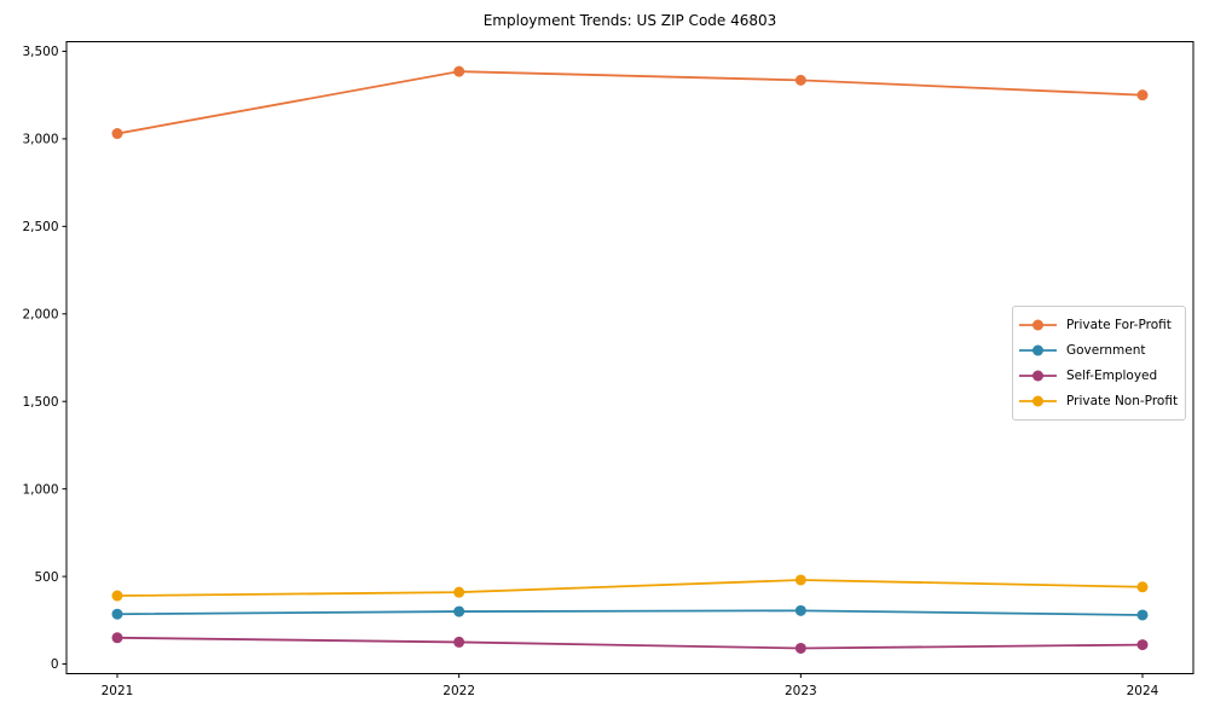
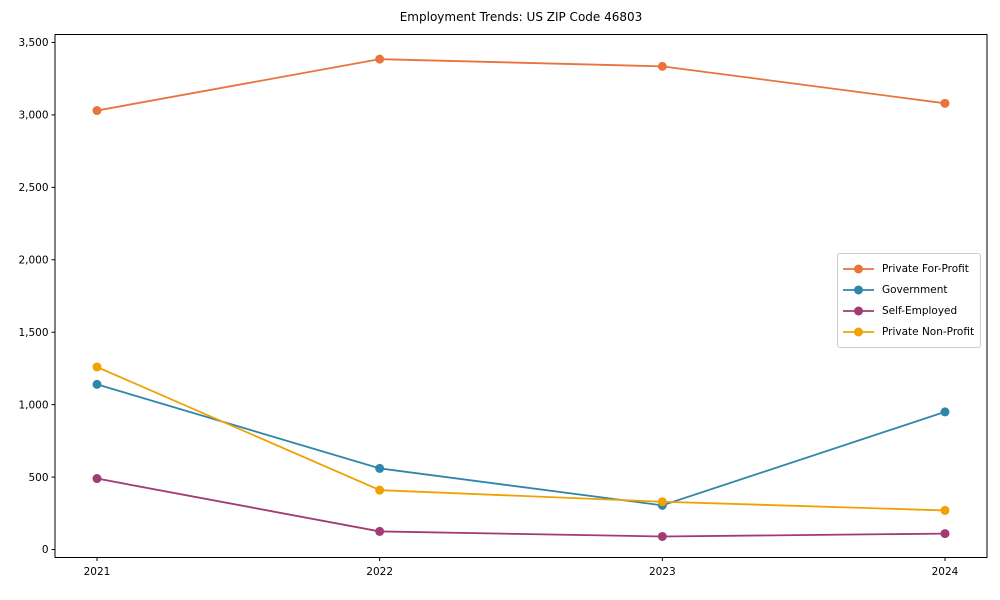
Government/2021: 280 -> 1140
Self-Employed/2021: 150 -> 490
Private Non-Profit/2021: 390 -> 1260
Government/2022: 300 -> 560
Private Non-Profit/2023: 480 -> 330
Private For-Profit/2024: 3250 -> 3080
Government/2024: 280 -> 950
Private Non-Profit/2024: 440 -> 270
